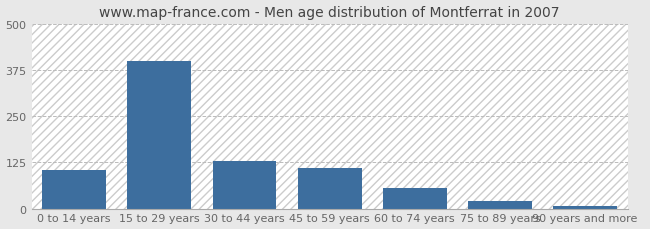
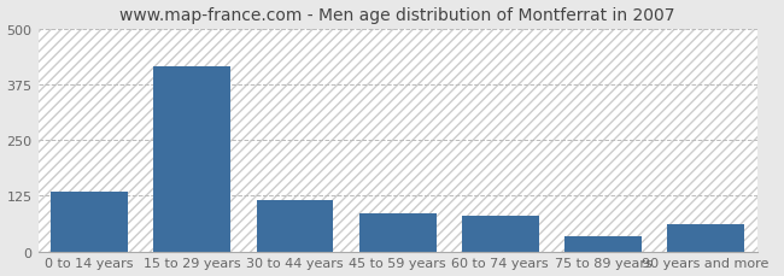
0 to 14 years: 105 -> 135
15 to 29 years: 400 -> 415
30 to 44 years: 130 -> 115
45 to 59 years: 110 -> 85
60 to 74 years: 55 -> 80
75 to 89 years: 20 -> 35
90 years and more: 8 -> 60
